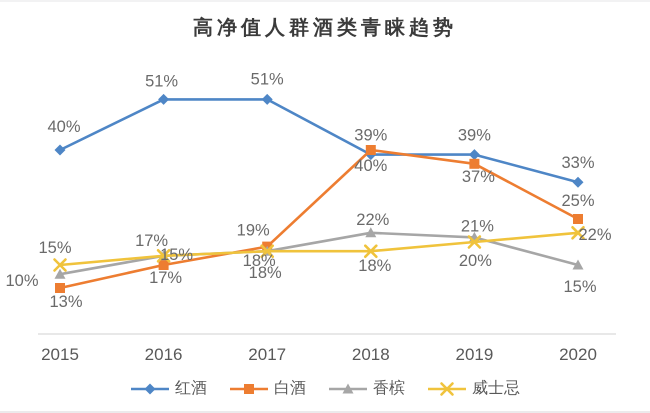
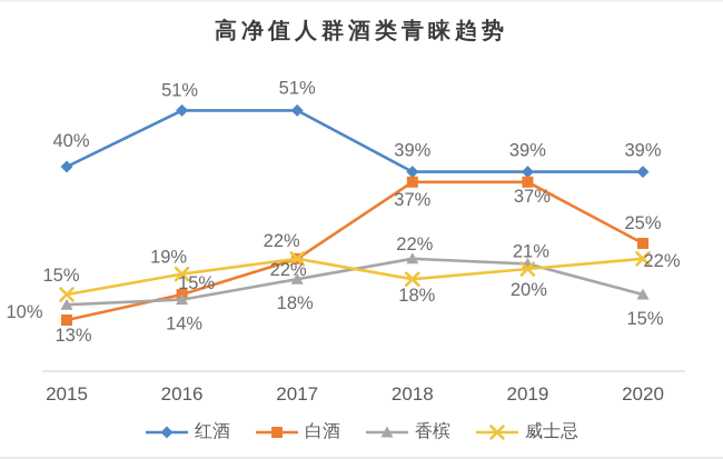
香槟/2016: 17% -> 14%
威士忌/2016: 17% -> 19%
白酒/2017: 19% -> 22%
威士忌/2017: 18% -> 22%
白酒/2018: 40% -> 37%
红酒/2020: 33% -> 39%
